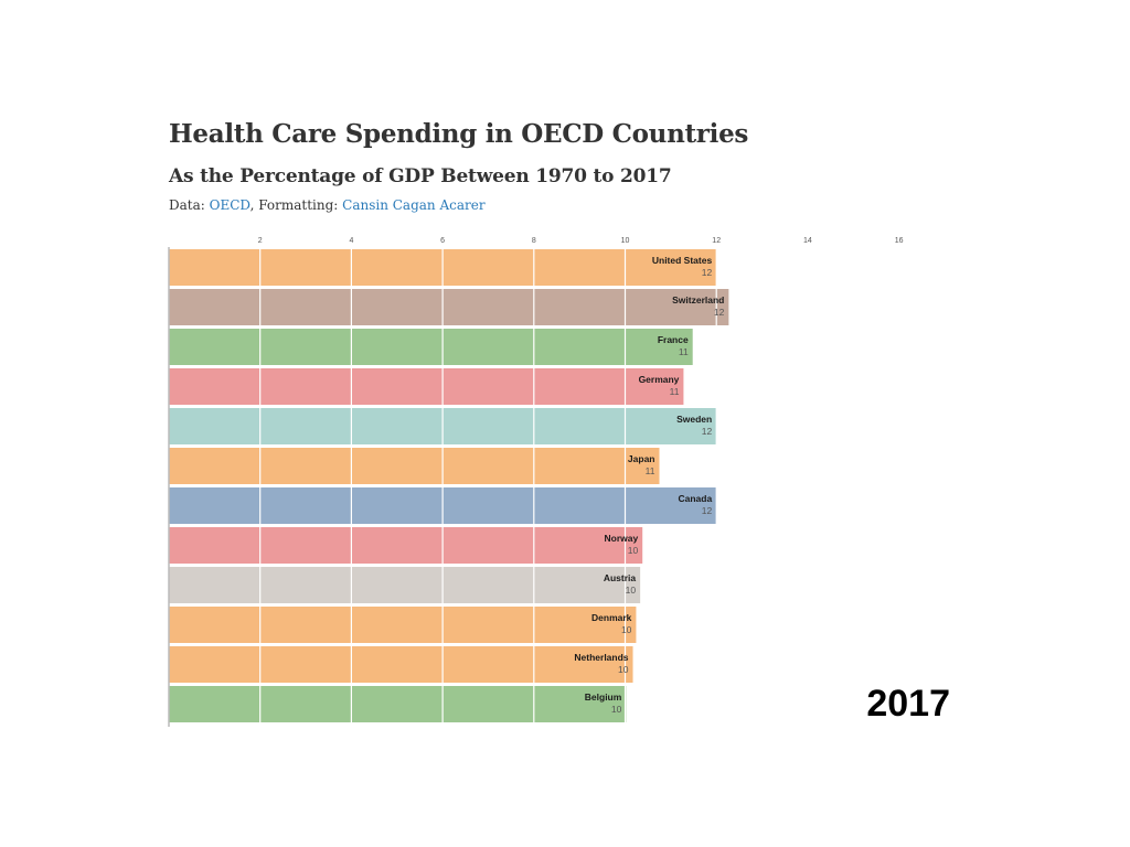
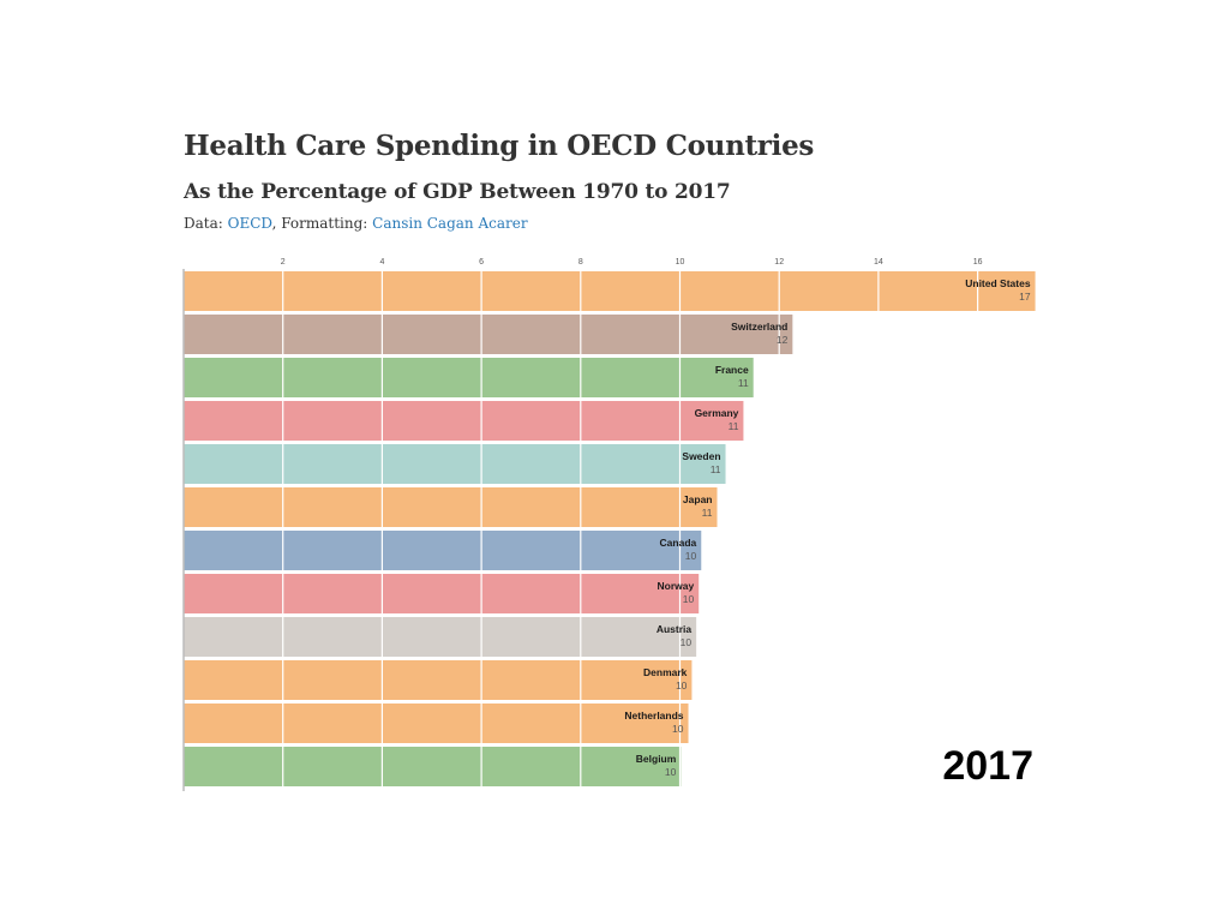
United States: 12 -> 17
Sweden: 12 -> 11
Canada: 12 -> 10
